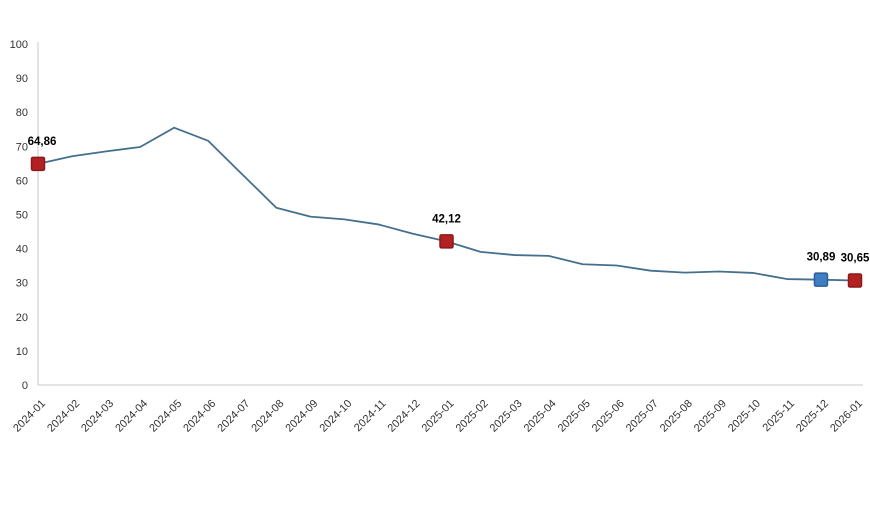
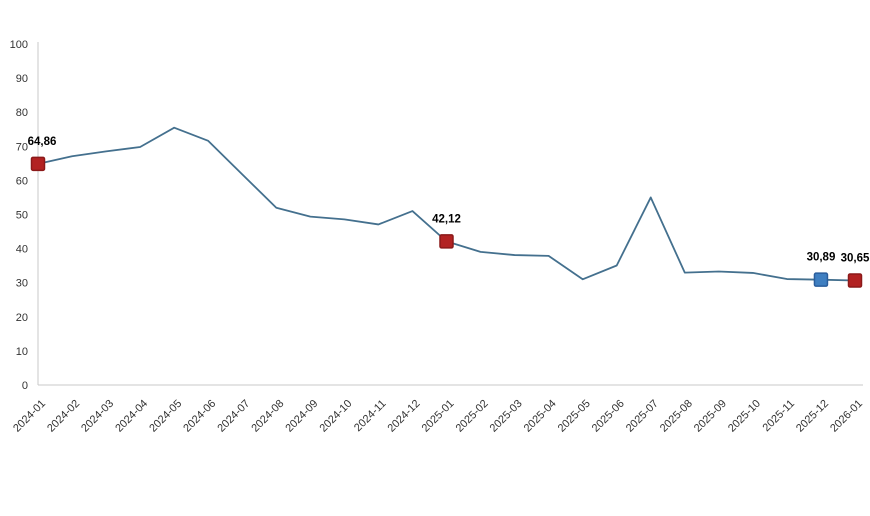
2024-12: 44 -> 51
2025-05: 35 -> 31
2025-07: 34 -> 55
